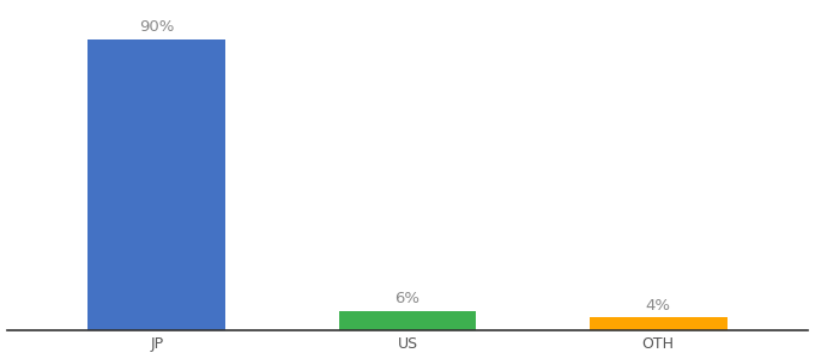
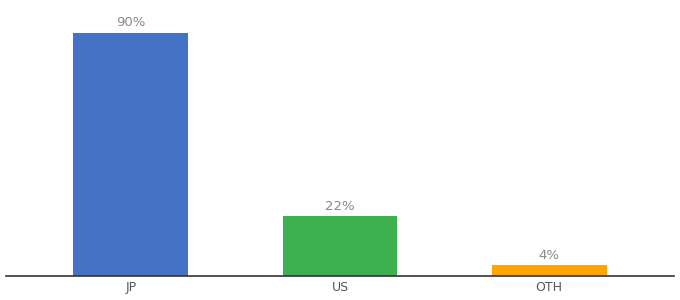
US: 6% -> 22%
